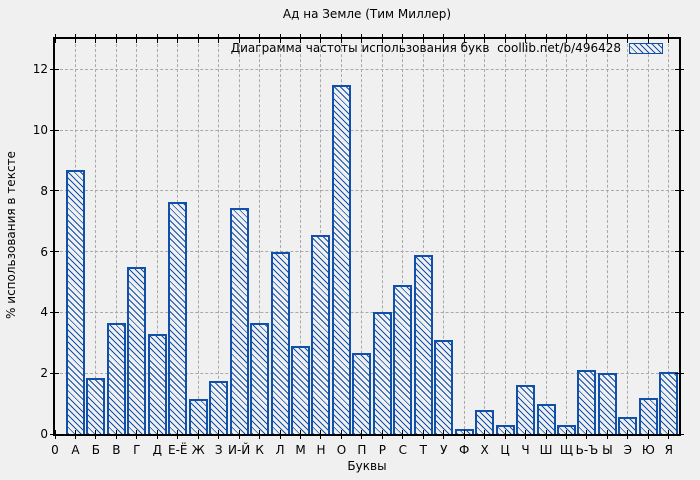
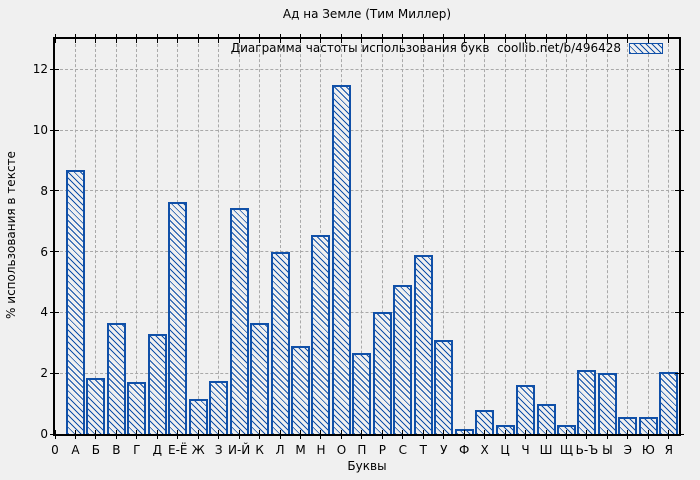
Г: 5.5 -> 1.7
Ю: 1.2 -> 0.6
